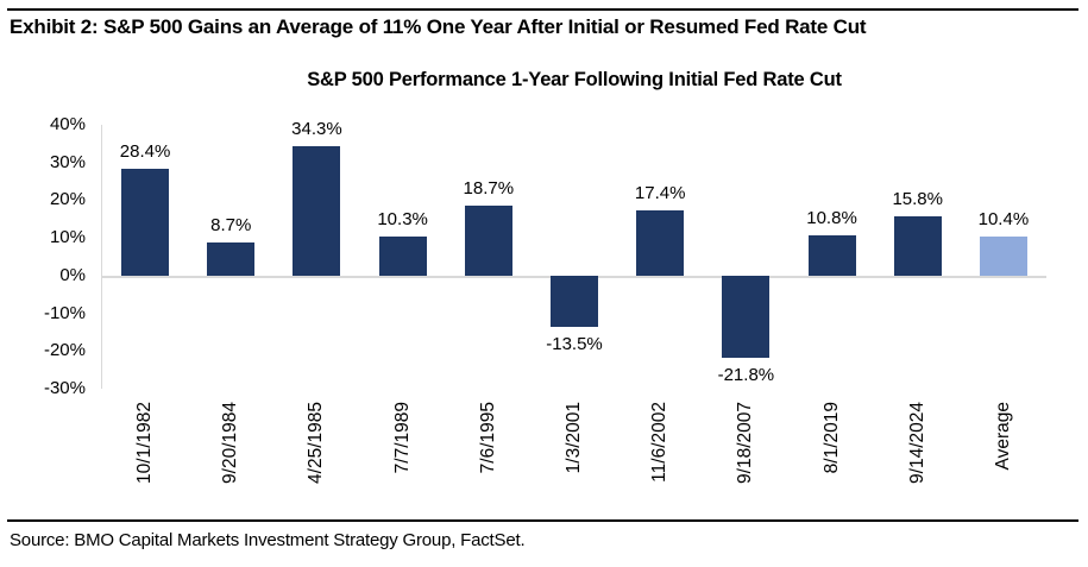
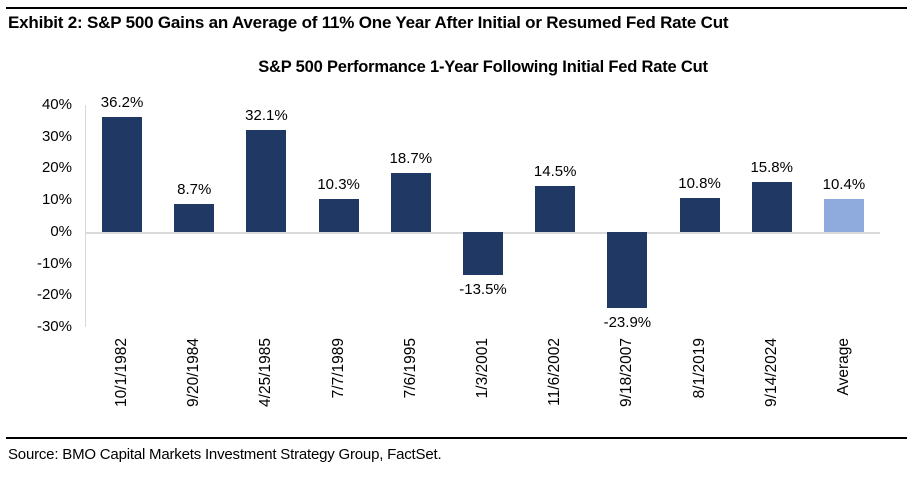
10/1/1982: 28.4% -> 36.2%
4/25/1985: 34.3% -> 32.1%
11/6/2002: 17.4% -> 14.5%
9/18/2007: -21.8% -> -23.9%
